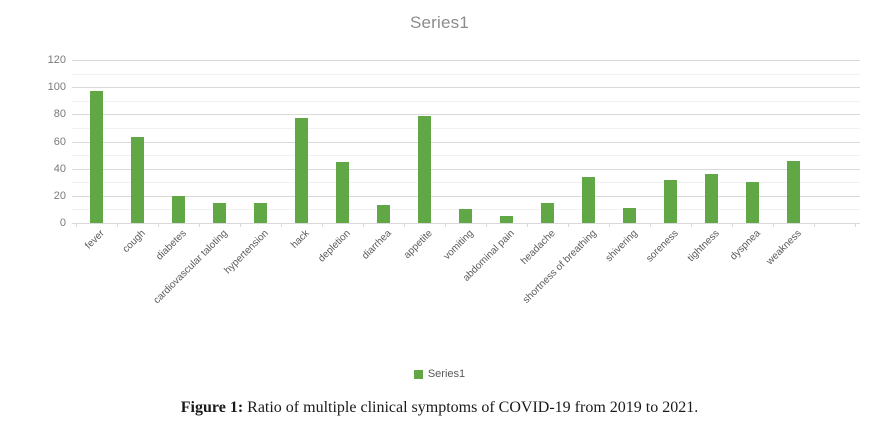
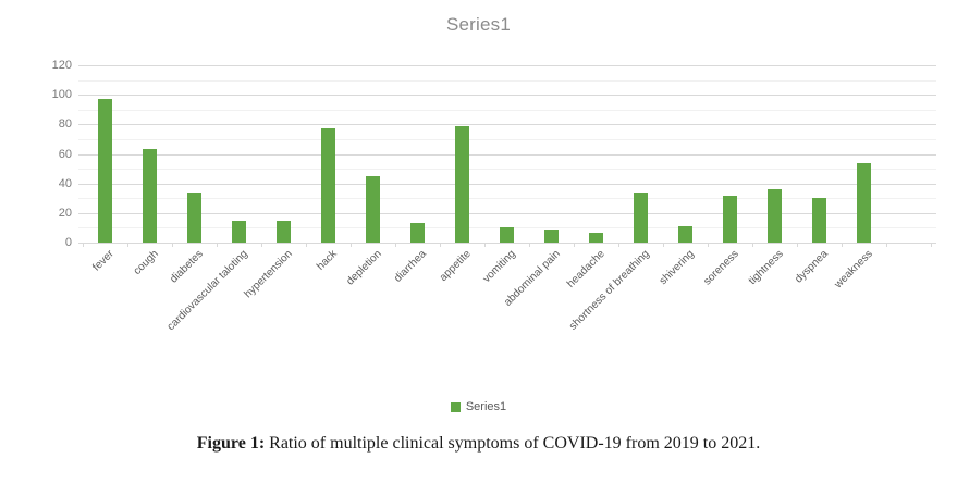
diabetes: 20 -> 34
abdominal pain: 5 -> 9
headache: 15 -> 7
weakness: 46 -> 54
